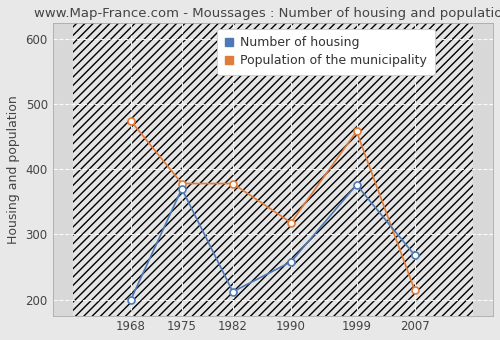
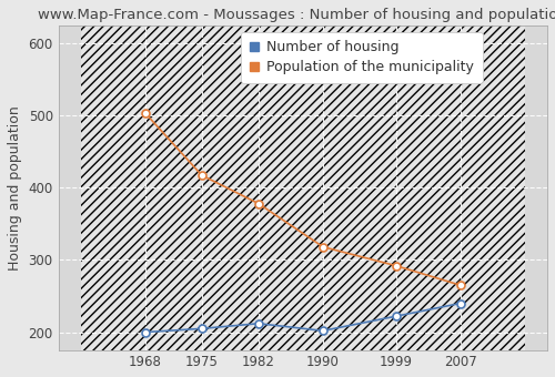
Population of the municipality/1968: 474 -> 503
Number of housing/1975: 370 -> 205
Population of the municipality/1975: 378 -> 417
Number of housing/1990: 258 -> 202
Number of housing/1999: 376 -> 222
Population of the municipality/1999: 458 -> 292
Number of housing/2007: 268 -> 240
Population of the municipality/2007: 214 -> 265
